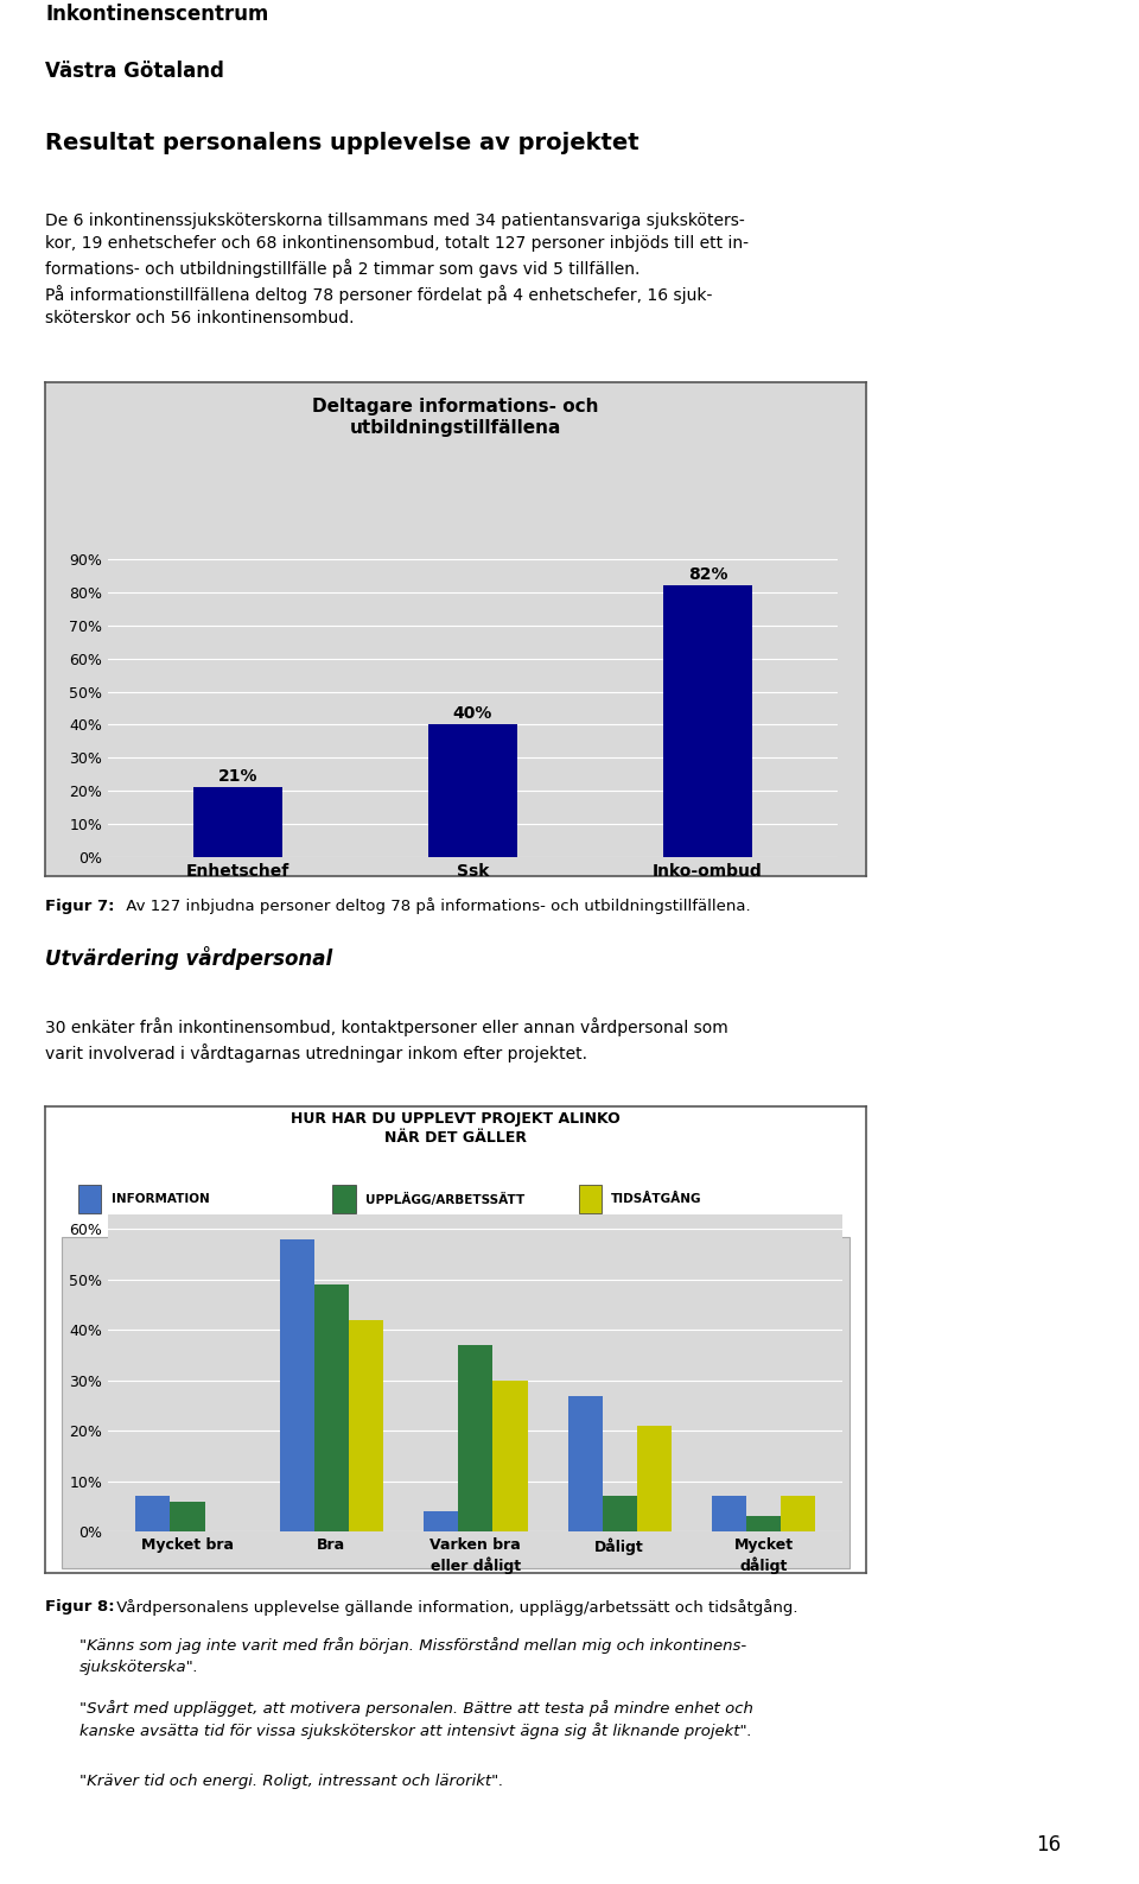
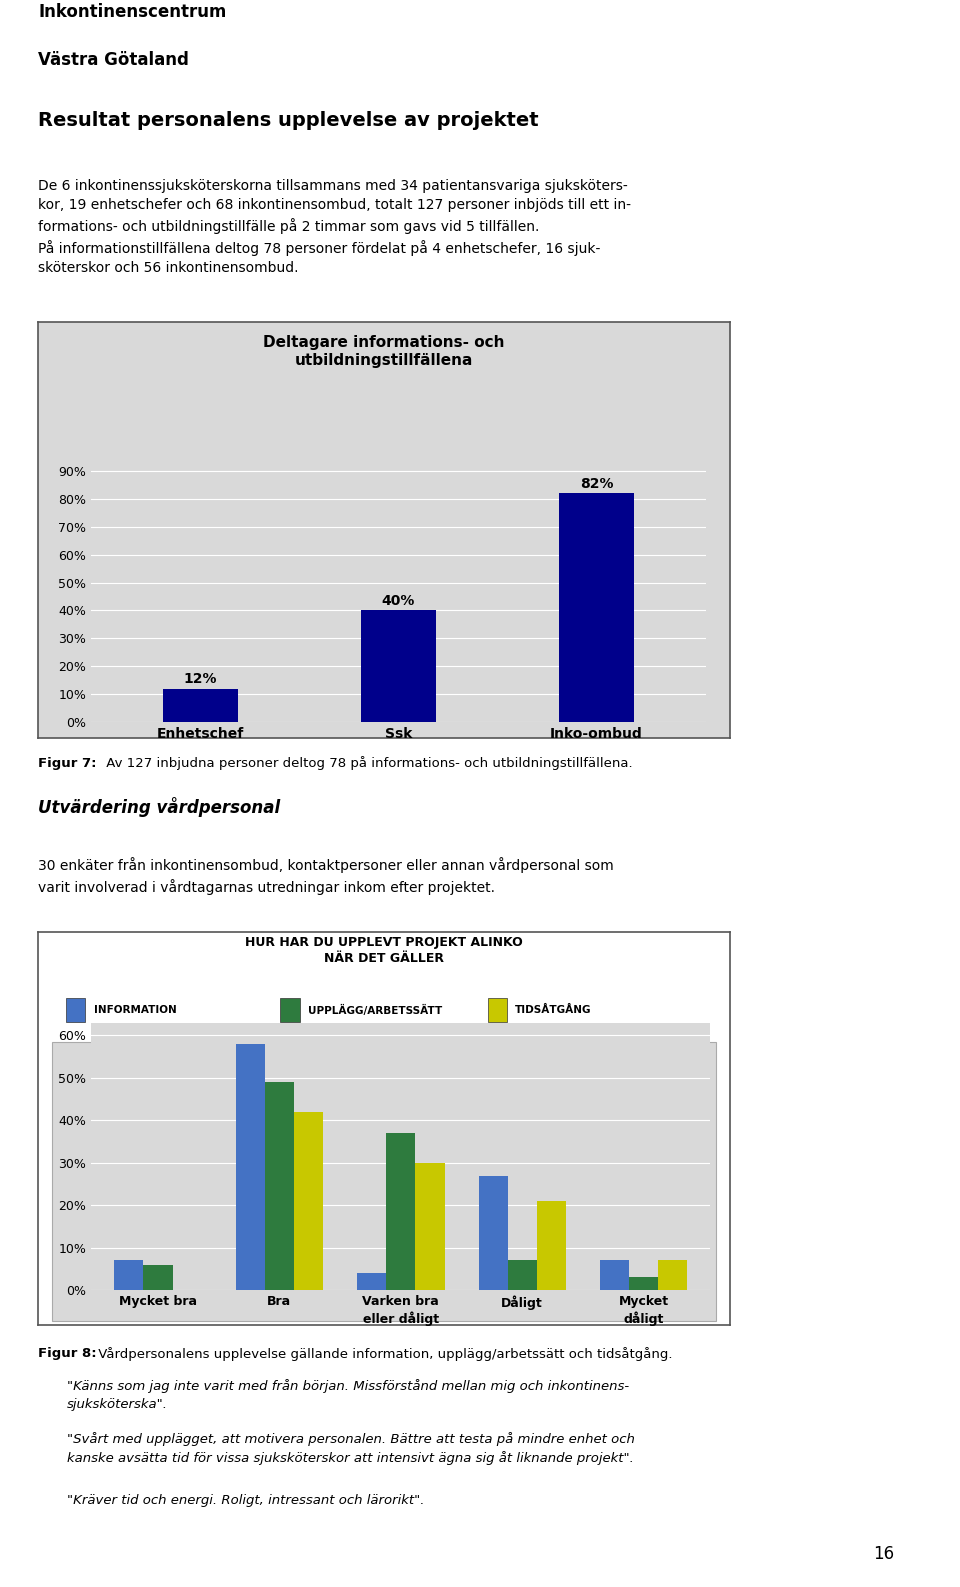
Enhetschef: 21% -> 12%
